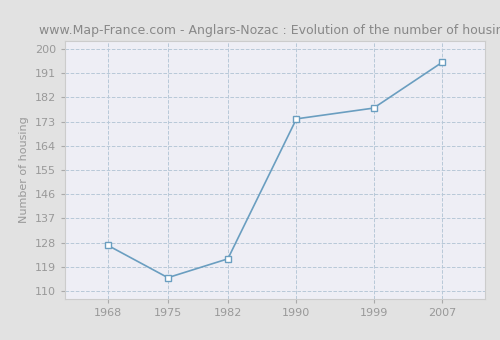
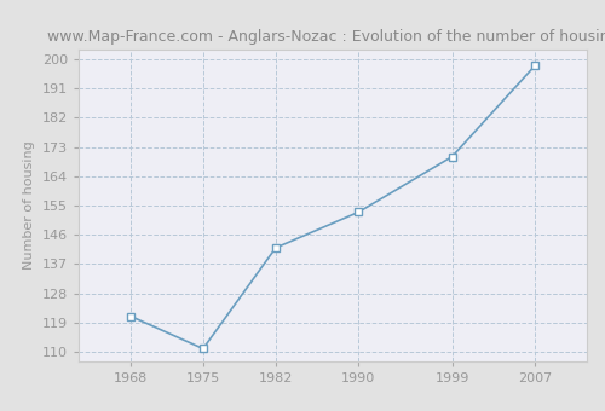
1968: 127 -> 121
1975: 115 -> 111
1982: 122 -> 142
1990: 174 -> 153
1999: 178 -> 170
2007: 195 -> 198
